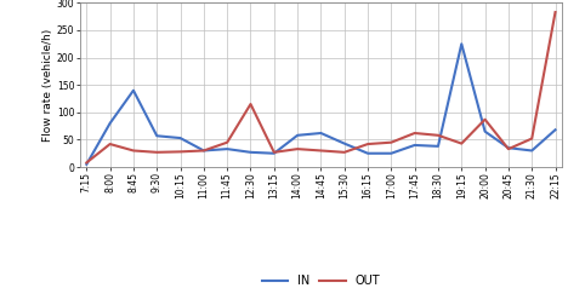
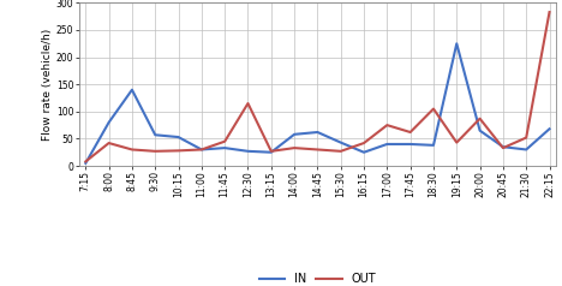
IN/17:00: 25 -> 40
OUT/17:00: 45 -> 75
OUT/18:30: 58 -> 105
